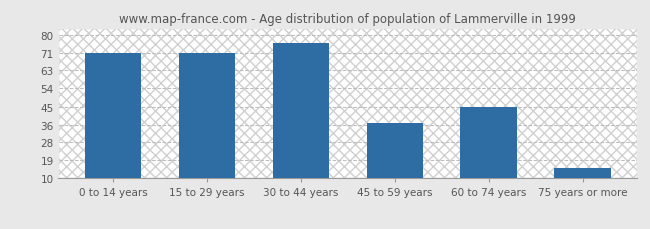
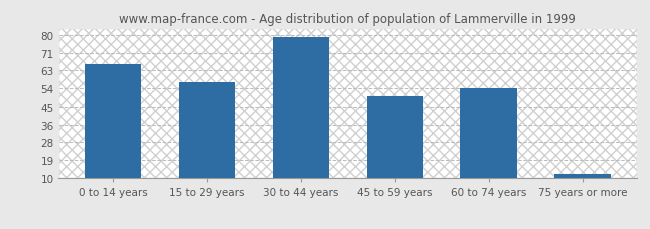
0 to 14 years: 71 -> 66
15 to 29 years: 71 -> 57
30 to 44 years: 76 -> 79
45 to 59 years: 37 -> 50
60 to 74 years: 45 -> 54
75 years or more: 15 -> 12
